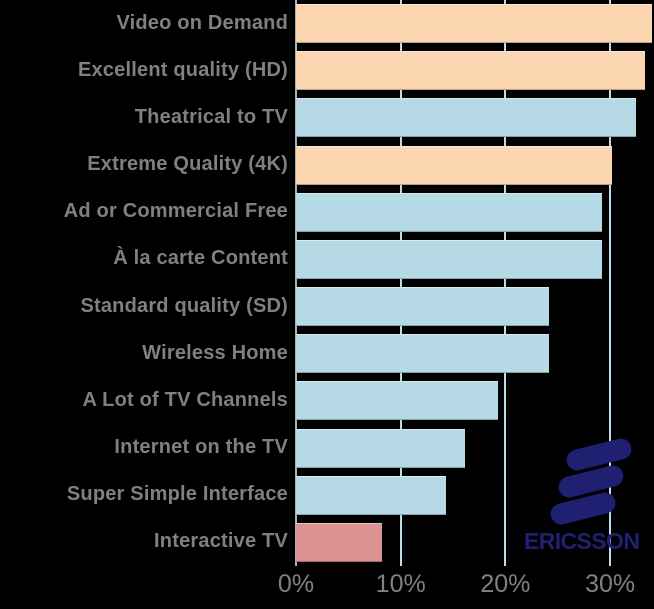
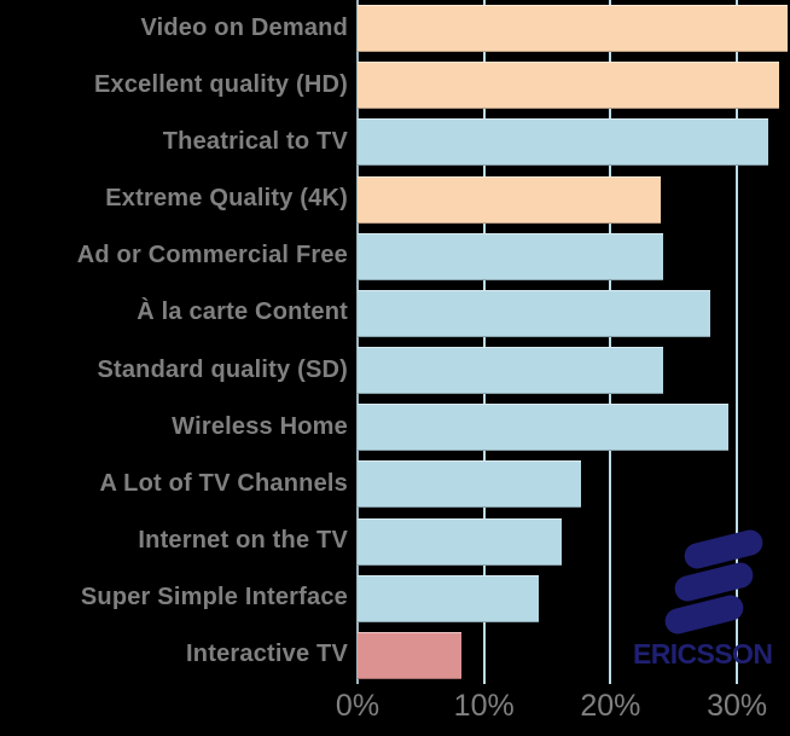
Extreme Quality (4K): 30.2% -> 24.0%
Ad or Commercial Free: 29.2% -> 24.2%
À la carte Content: 29.2% -> 27.9%
Wireless Home: 24.2% -> 29.3%
A Lot of TV Channels: 19.3% -> 17.7%
